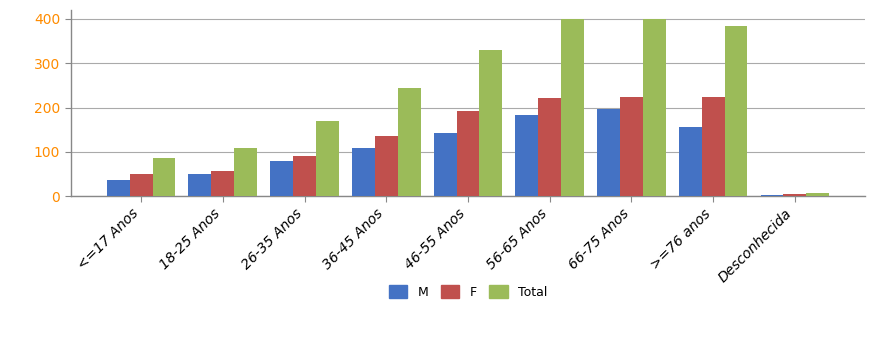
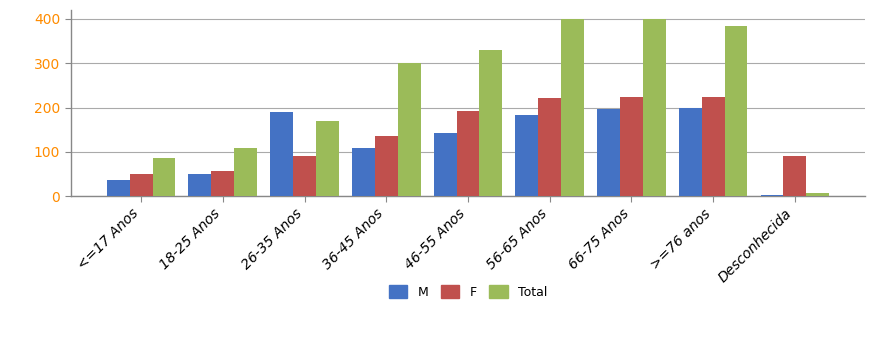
M/26-35 Anos: 80 -> 190
Total/36-45 Anos: 243 -> 300
M/>=76 anos: 157 -> 200
F/Desconhecida: 5 -> 90
